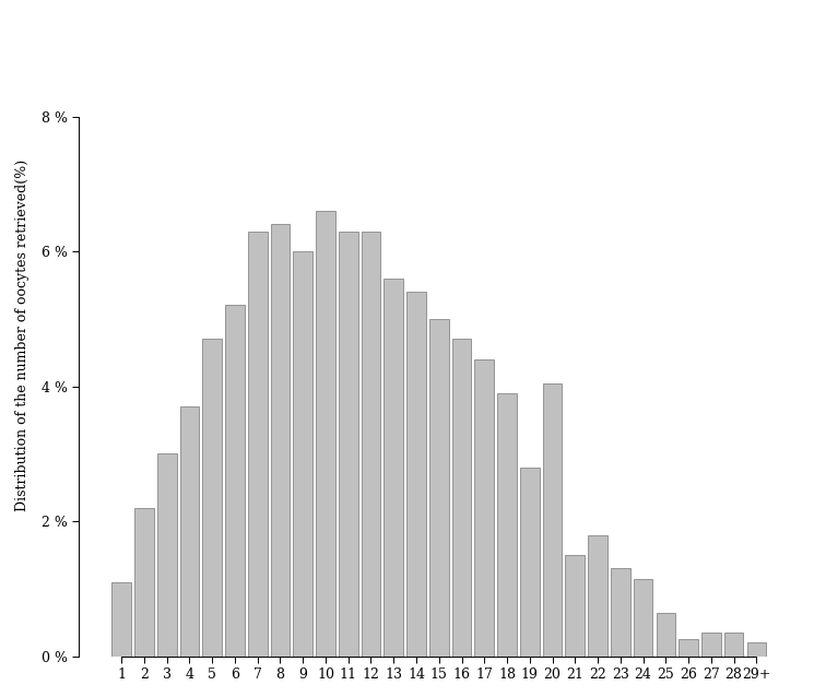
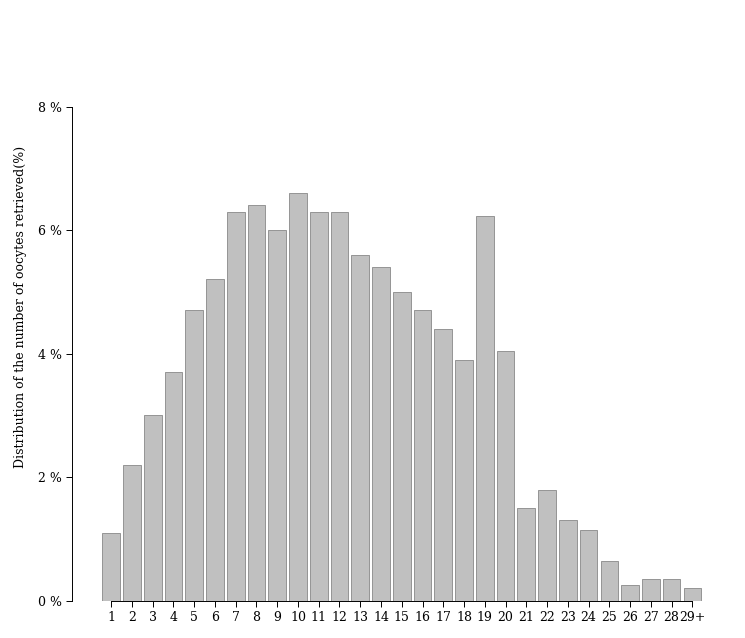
19: 2.80 % -> 6.22 %
